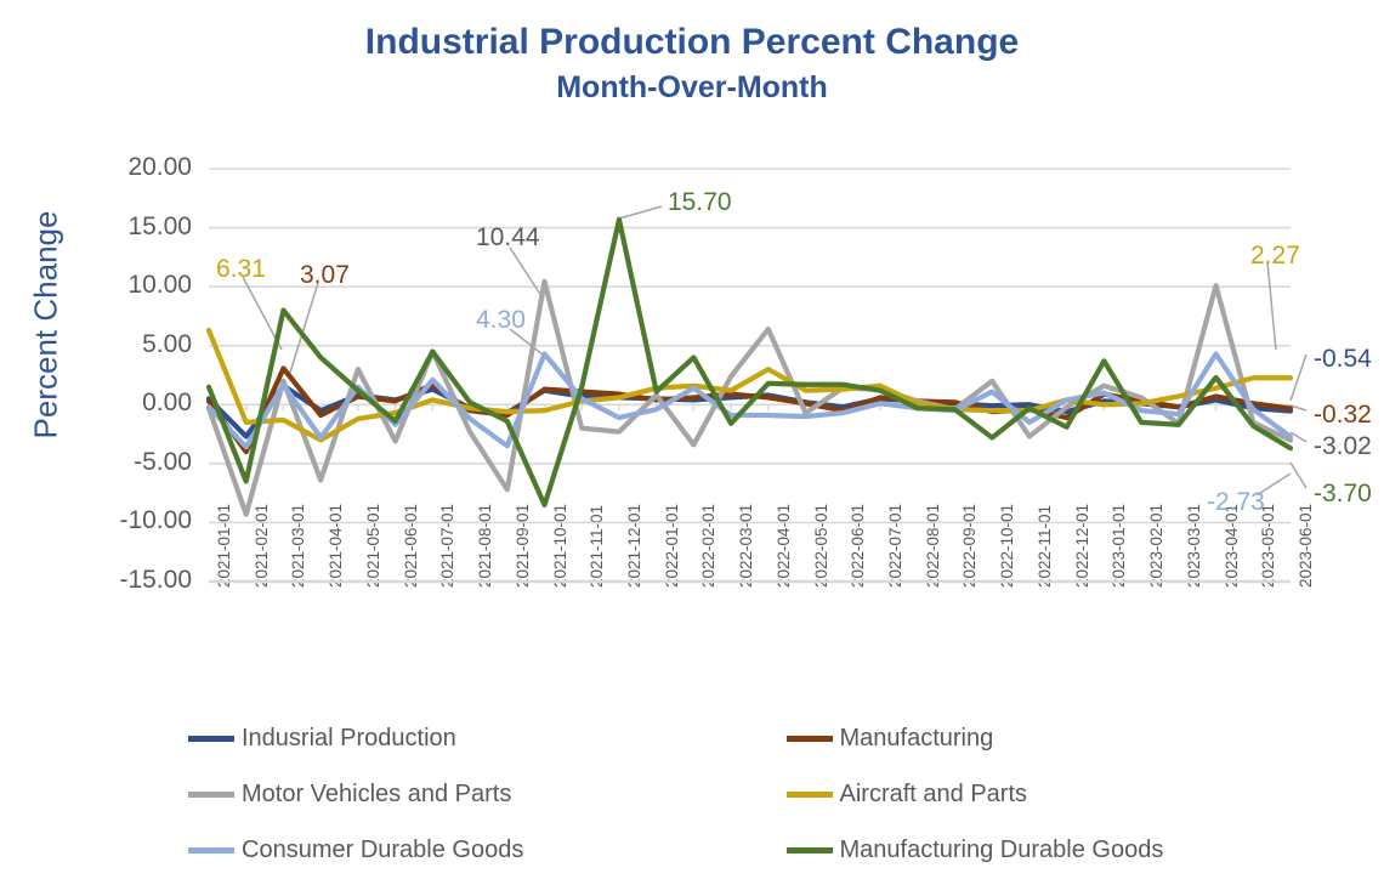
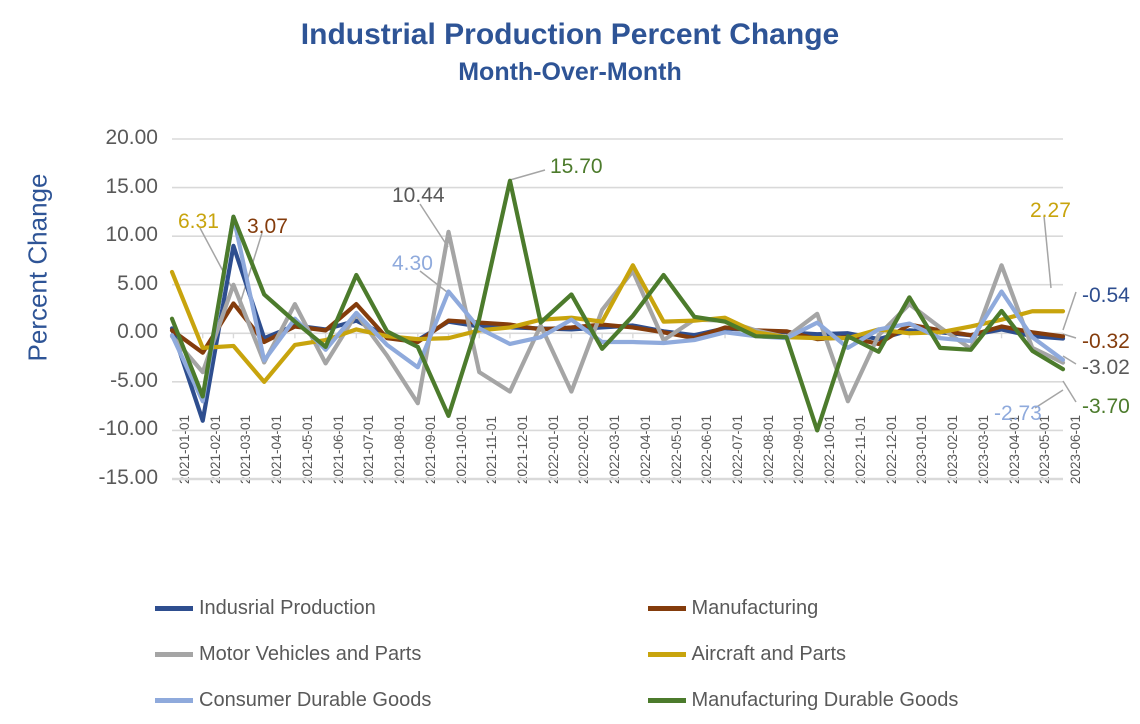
Indusrial Production/2021-02-01: -3 -> -9
Manufacturing/2021-02-01: -4 -> -2
Motor Vehicles and Parts/2021-02-01: -9 -> -4
Consumer Durable Goods/2021-02-01: -4 -> -7
Indusrial Production/2021-03-01: 2 -> 9
Motor Vehicles and Parts/2021-03-01: 2 -> 5
Consumer Durable Goods/2021-03-01: 2 -> 12
Manufacturing Durable Goods/2021-03-01: 8 -> 12
Motor Vehicles and Parts/2021-04-01: -6 -> -3
Aircraft and Parts/2021-04-01: -3 -> -5
Manufacturing/2021-07-01: 2 -> 3
Motor Vehicles and Parts/2021-07-01: 4 -> 2
Manufacturing Durable Goods/2021-07-01: 4 -> 6
Motor Vehicles and Parts/2021-11-01: -2 -> -4
Motor Vehicles and Parts/2021-12-01: -2 -> -6
Motor Vehicles and Parts/2022-02-01: -3 -> -6
Aircraft and Parts/2022-04-01: 3 -> 7
Manufacturing Durable Goods/2022-05-01: 2 -> 6
Manufacturing Durable Goods/2022-10-01: -3 -> -10
Motor Vehicles and Parts/2022-11-01: -3 -> -7
Motor Vehicles and Parts/2023-01-01: 2 -> 3
Motor Vehicles and Parts/2023-04-01: 10 -> 7
